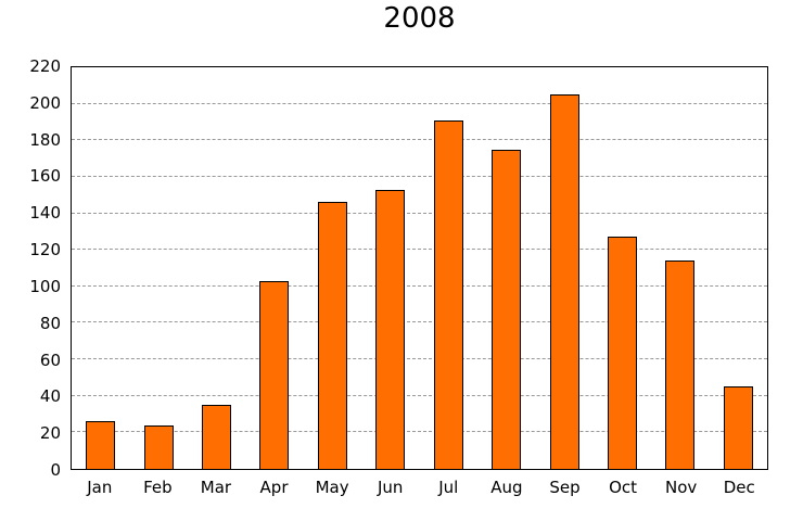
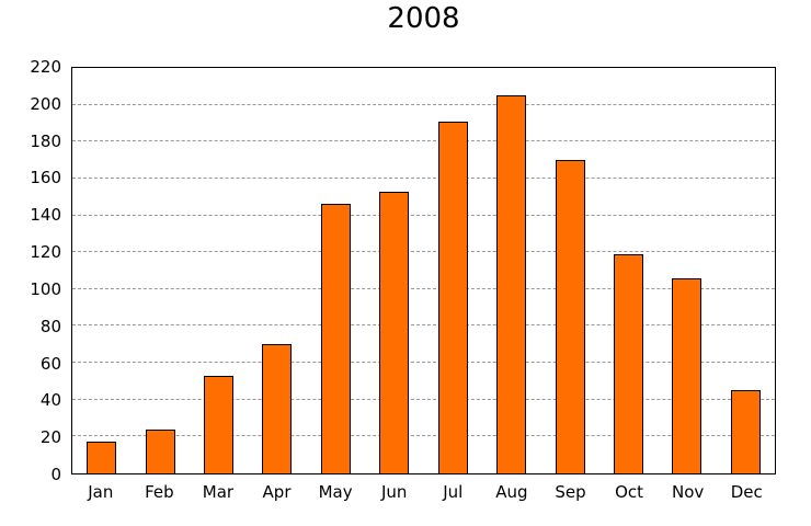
Jan: 26 -> 17
Mar: 35 -> 53
Apr: 103 -> 70
Aug: 175 -> 205
Sep: 205 -> 170
Oct: 127 -> 119
Nov: 114 -> 106
